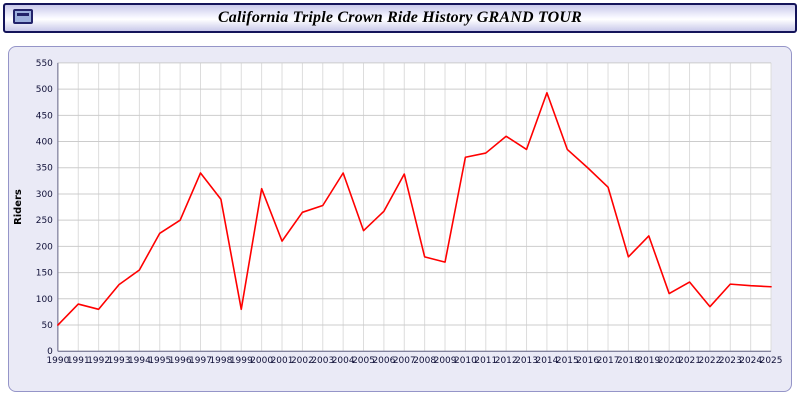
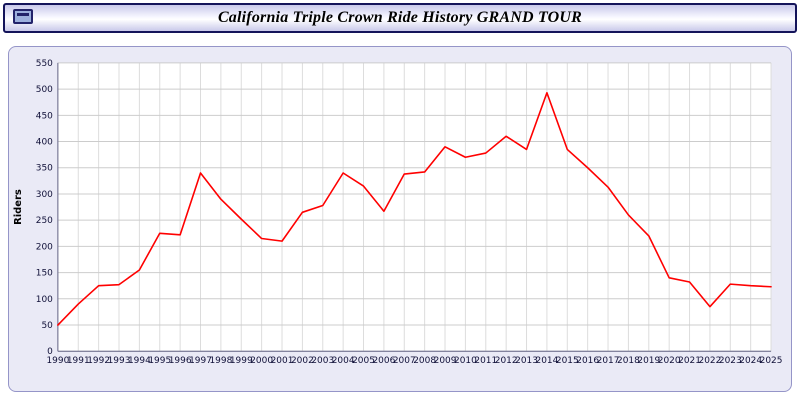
1992: 80 -> 120
1996: 250 -> 220
1999: 80 -> 250
2000: 310 -> 220
2005: 230 -> 320
2008: 180 -> 340
2009: 170 -> 390
2018: 180 -> 260
2020: 110 -> 140
